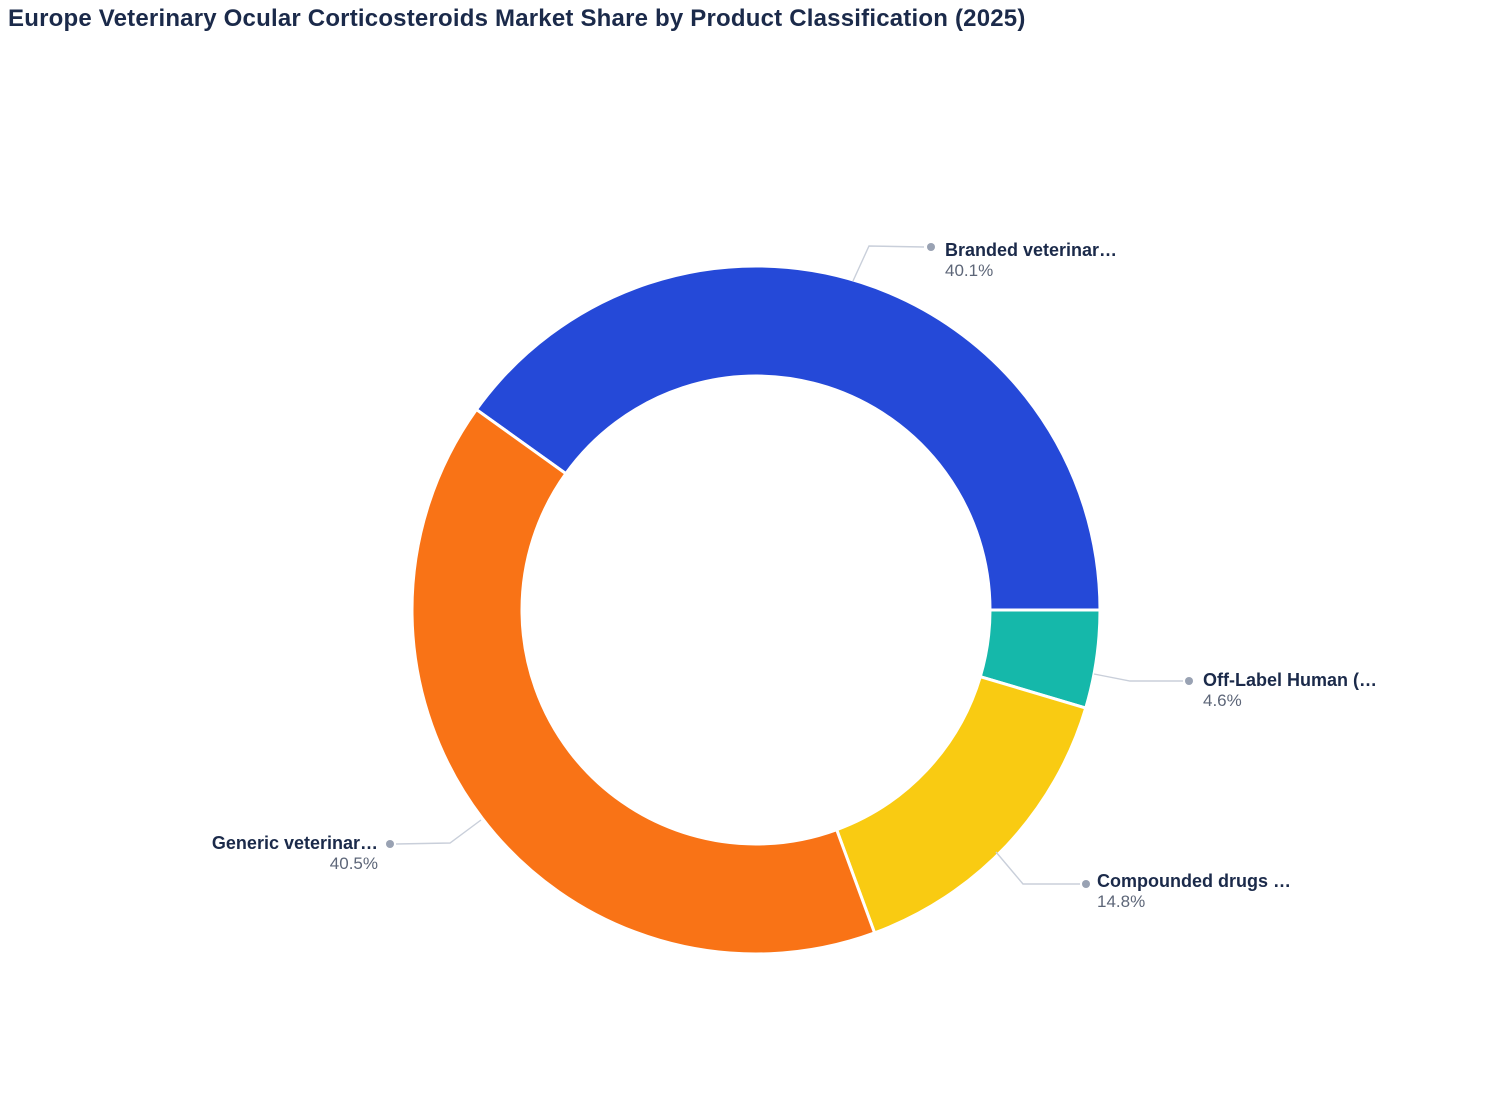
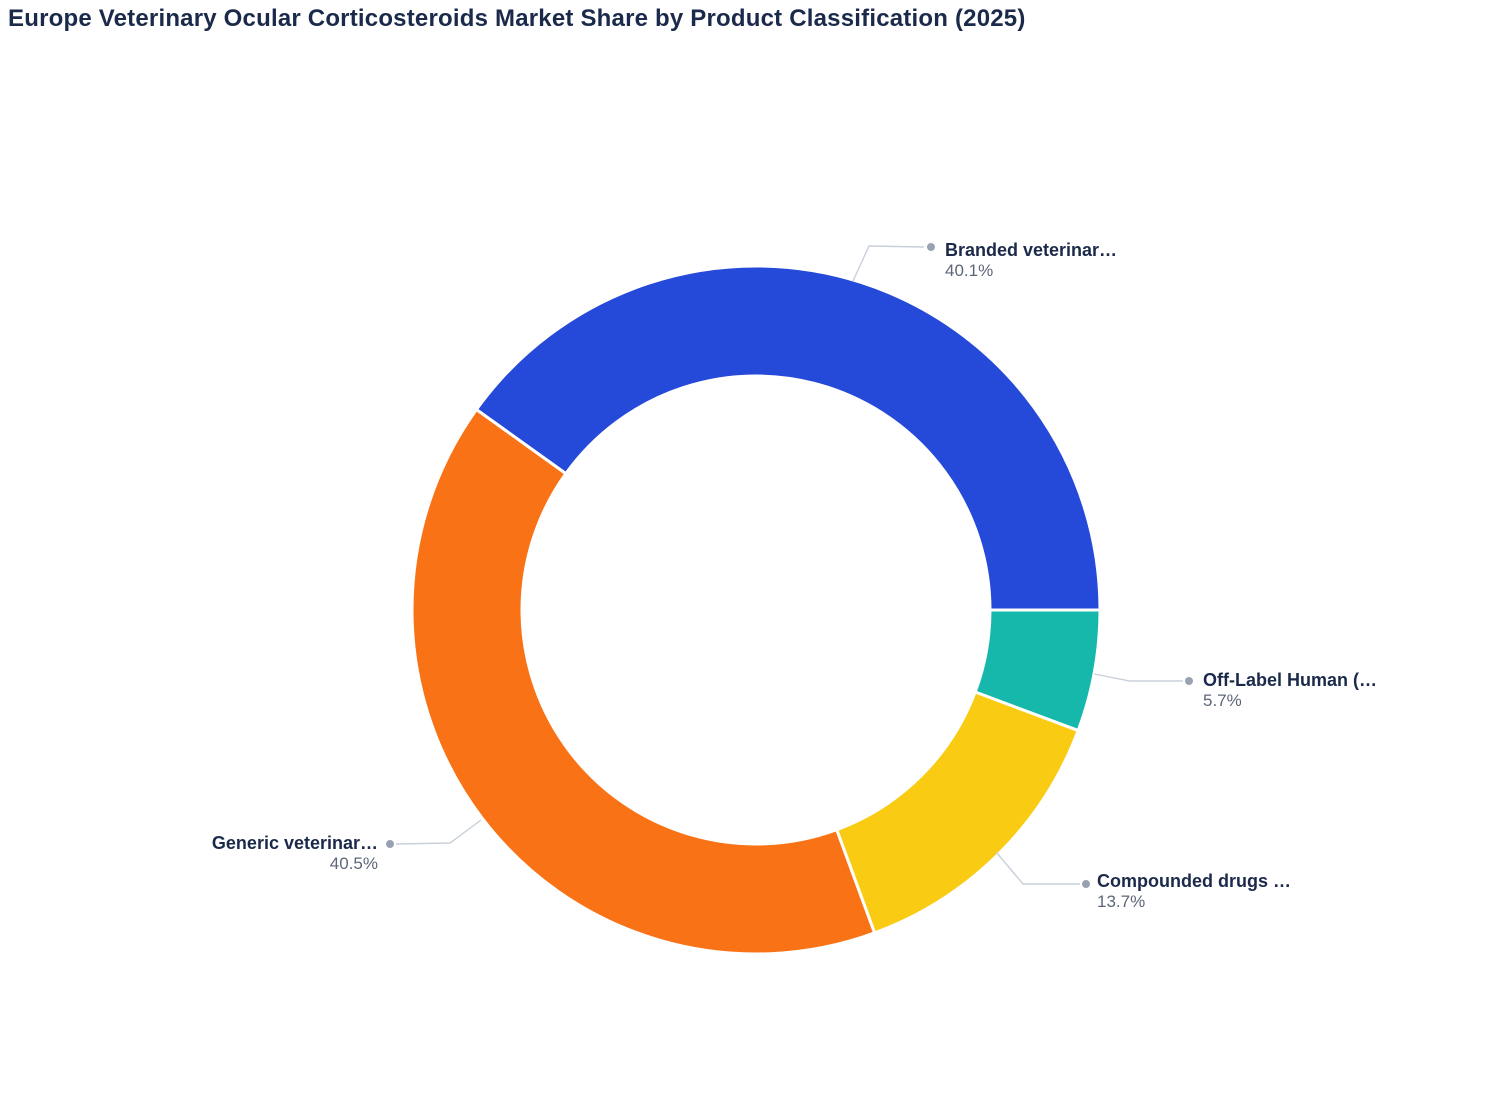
Off-Label Human (…: 4.6% -> 5.7%
Compounded drugs …: 14.8% -> 13.7%
